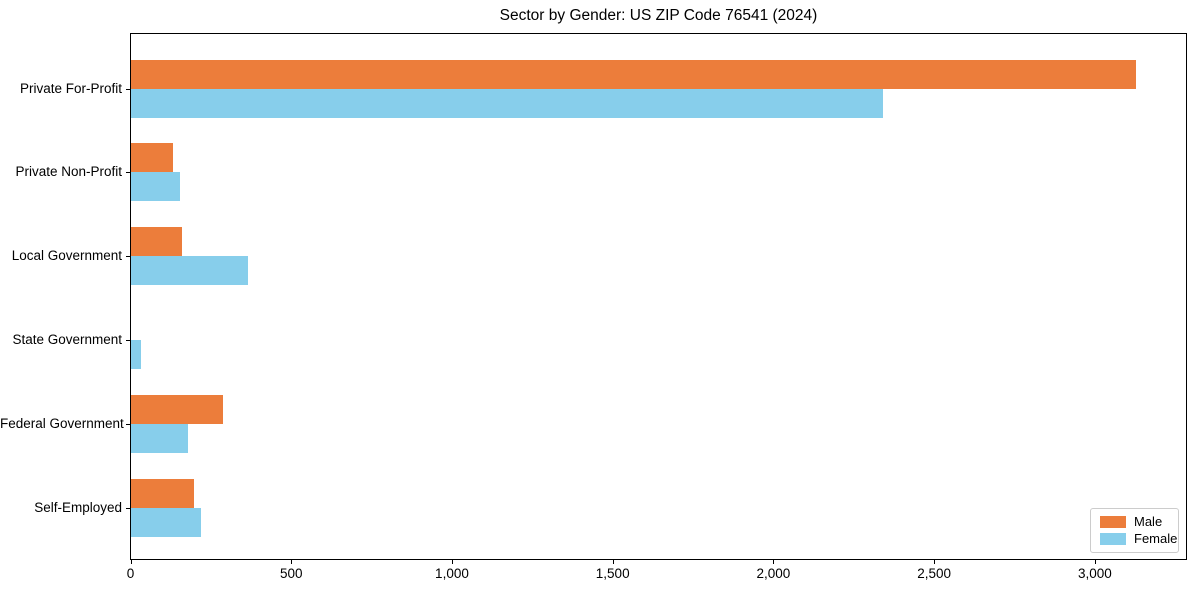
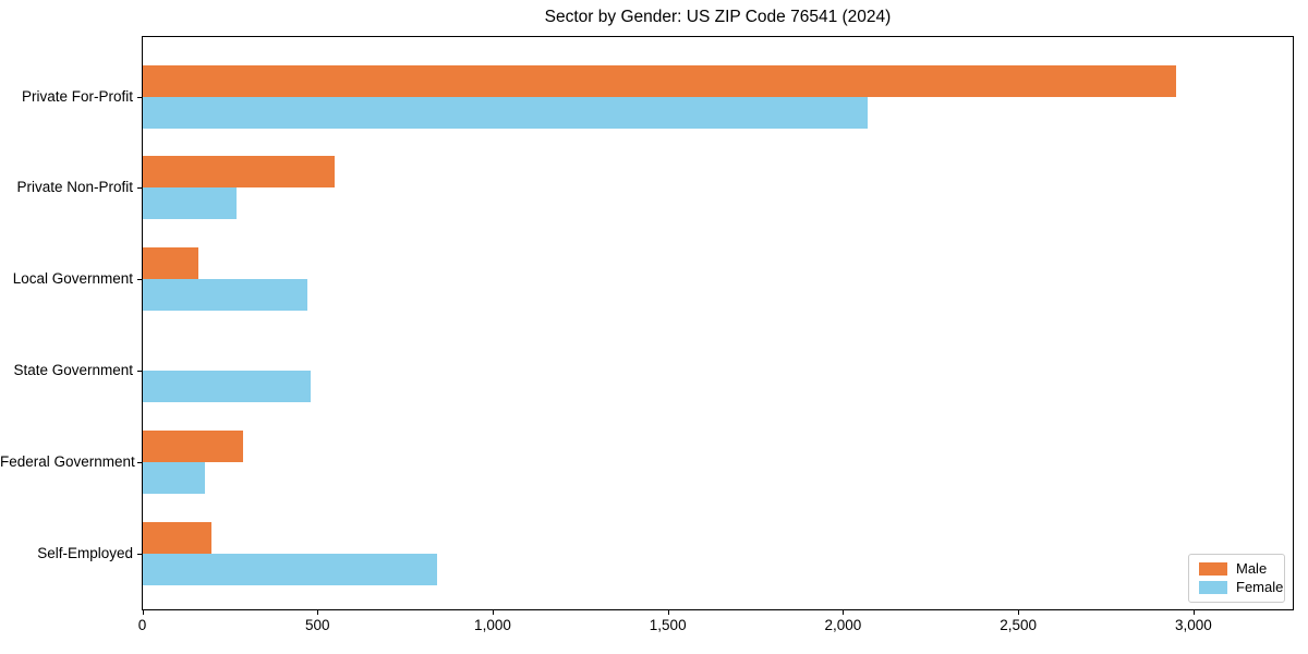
Male/Private For-Profit: 3130 -> 2950
Female/Private For-Profit: 2340 -> 2070
Male/Private Non-Profit: 130 -> 550
Female/Private Non-Profit: 150 -> 270
Female/Local Government: 370 -> 470
Female/State Government: 30 -> 480
Female/Self-Employed: 220 -> 840
